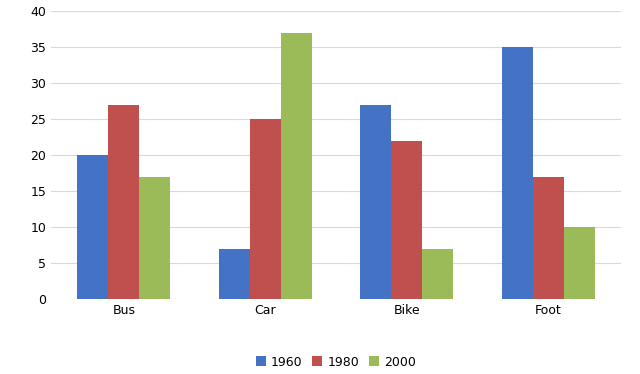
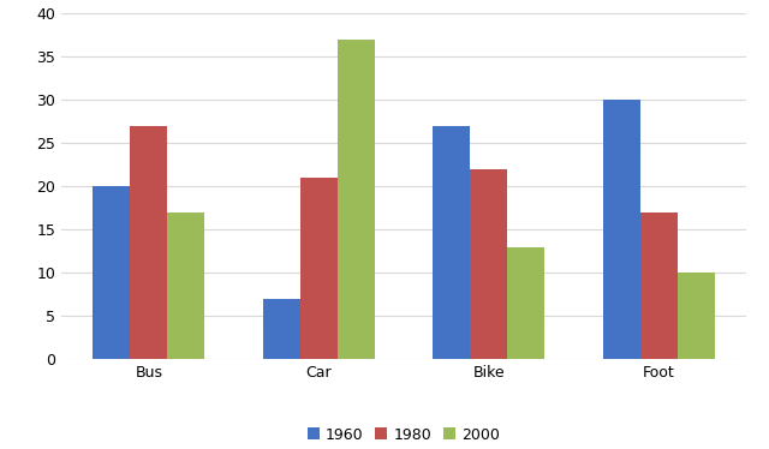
1980/Car: 25 -> 21
2000/Bike: 7 -> 13
1960/Foot: 35 -> 30
